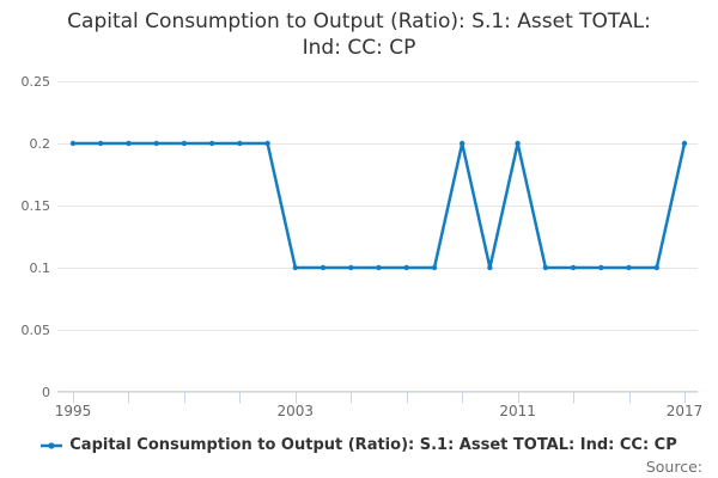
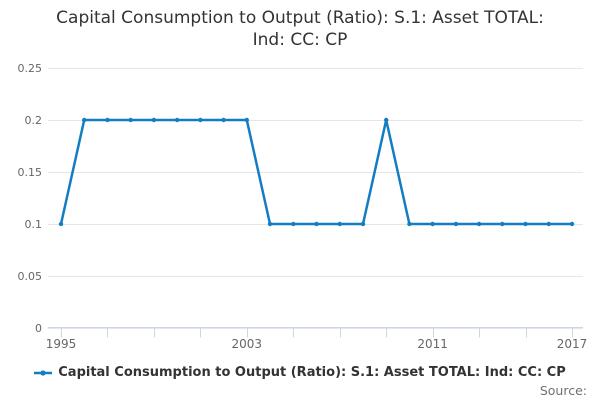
1995: 0.2 -> 0.1
2003: 0.1 -> 0.2
2011: 0.2 -> 0.1
2017: 0.2 -> 0.1
